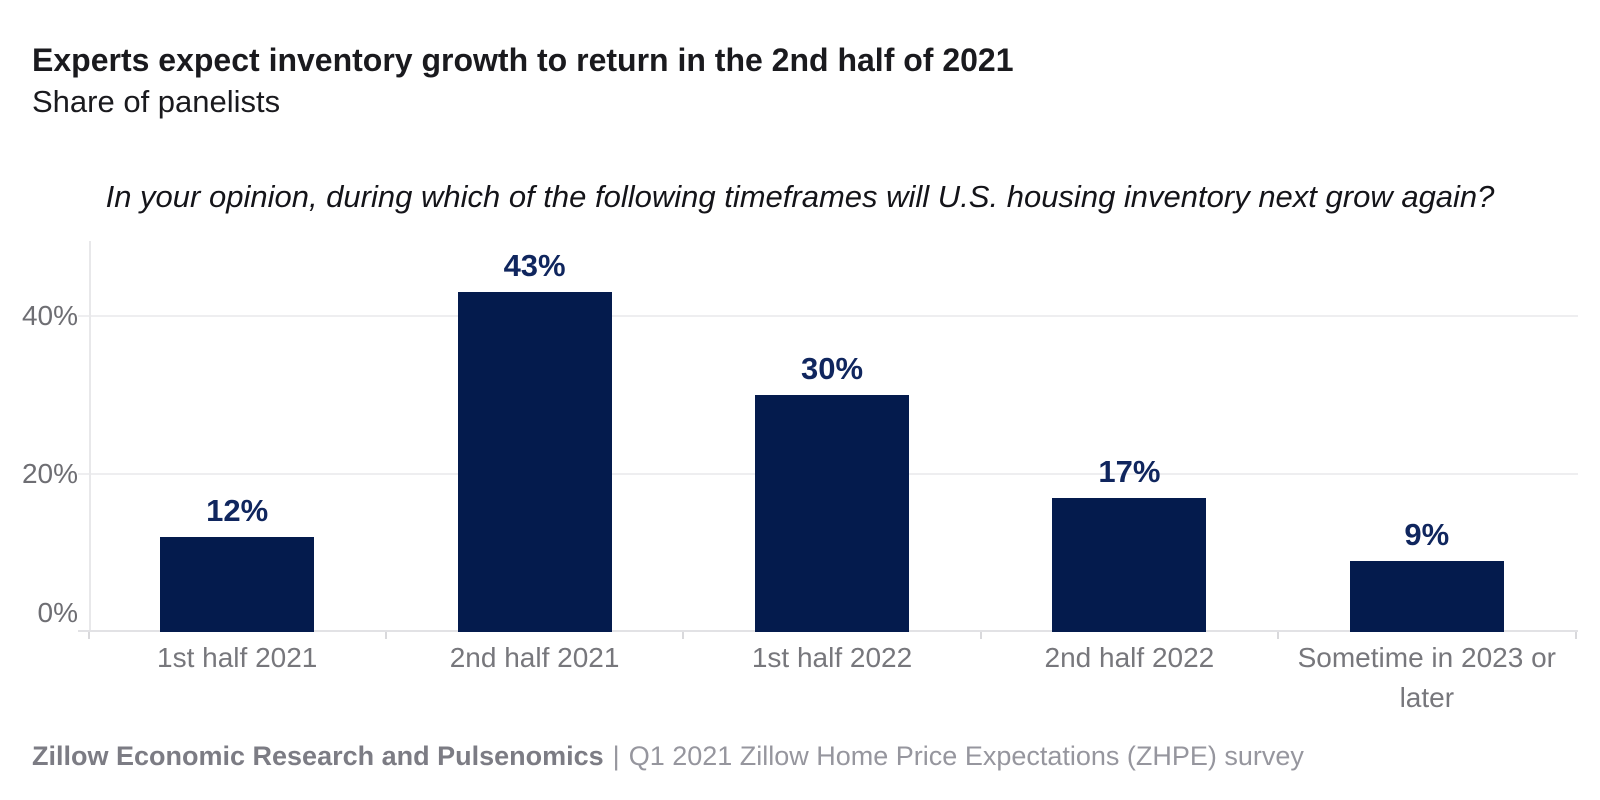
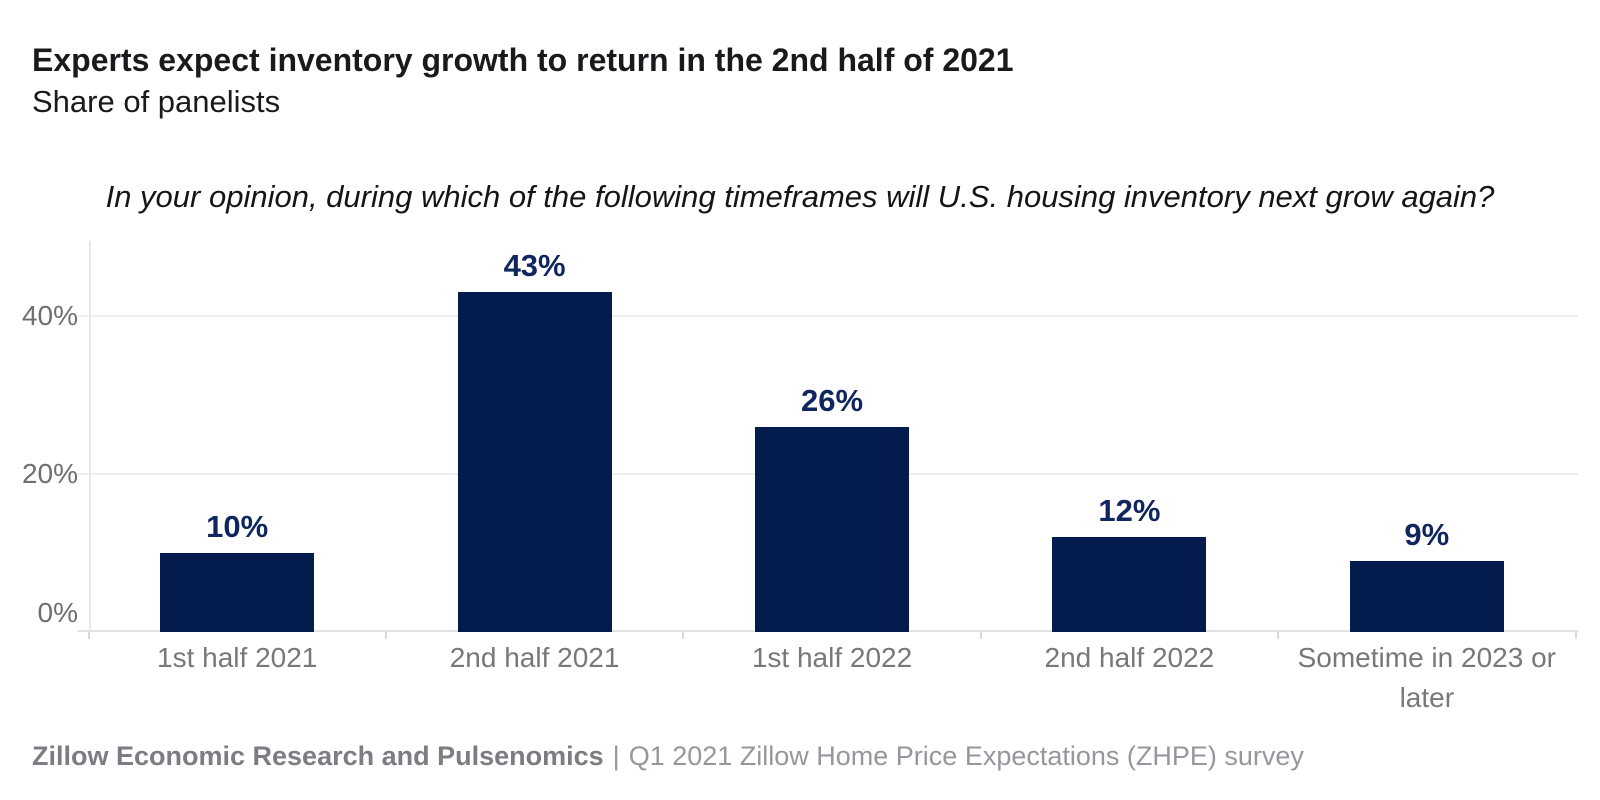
1st half 2021: 12% -> 10%
1st half 2022: 30% -> 26%
2nd half 2022: 17% -> 12%
